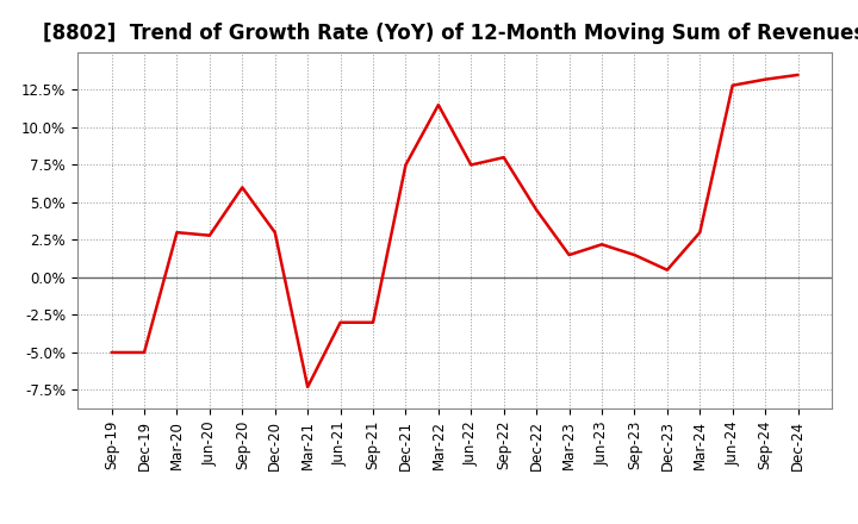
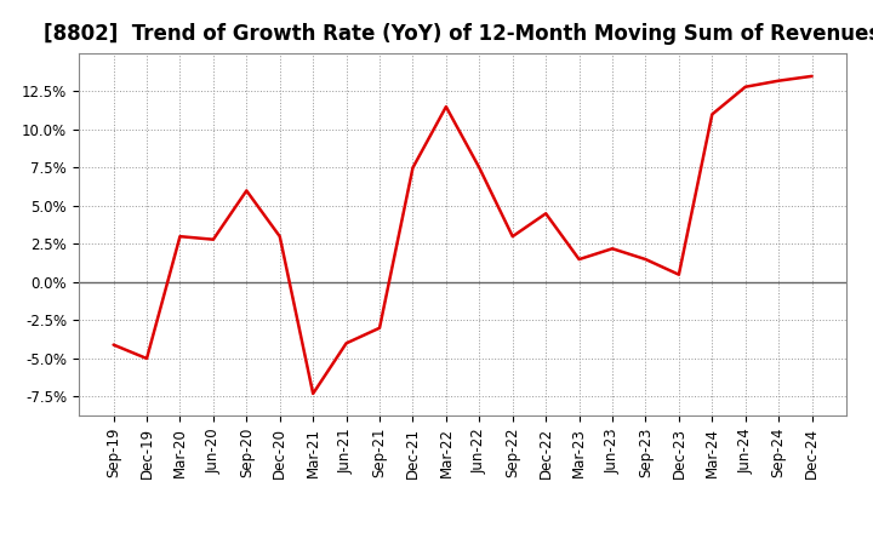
Sep-19: -5.0% -> -4.1%
Jun-21: -3.0% -> -4.0%
Sep-22: 8.0% -> 3.0%
Mar-24: 3.0% -> 11.0%
